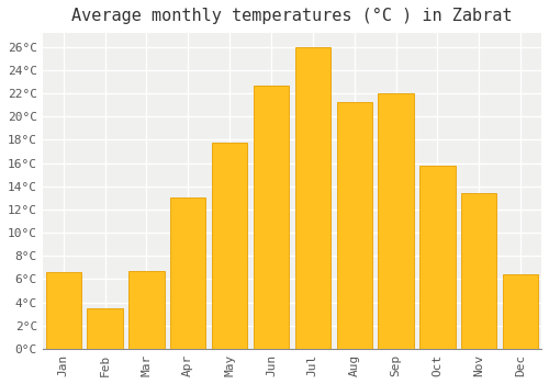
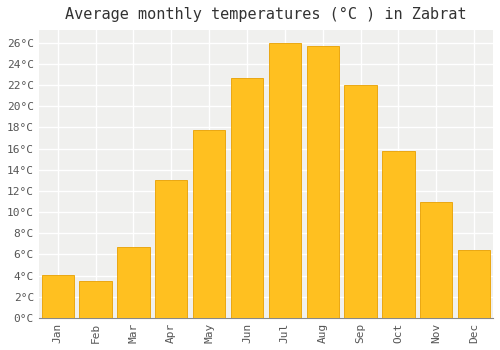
Jan: 6.6°C -> 4.1°C
Aug: 21.3°C -> 25.7°C
Nov: 13.4°C -> 11.0°C
